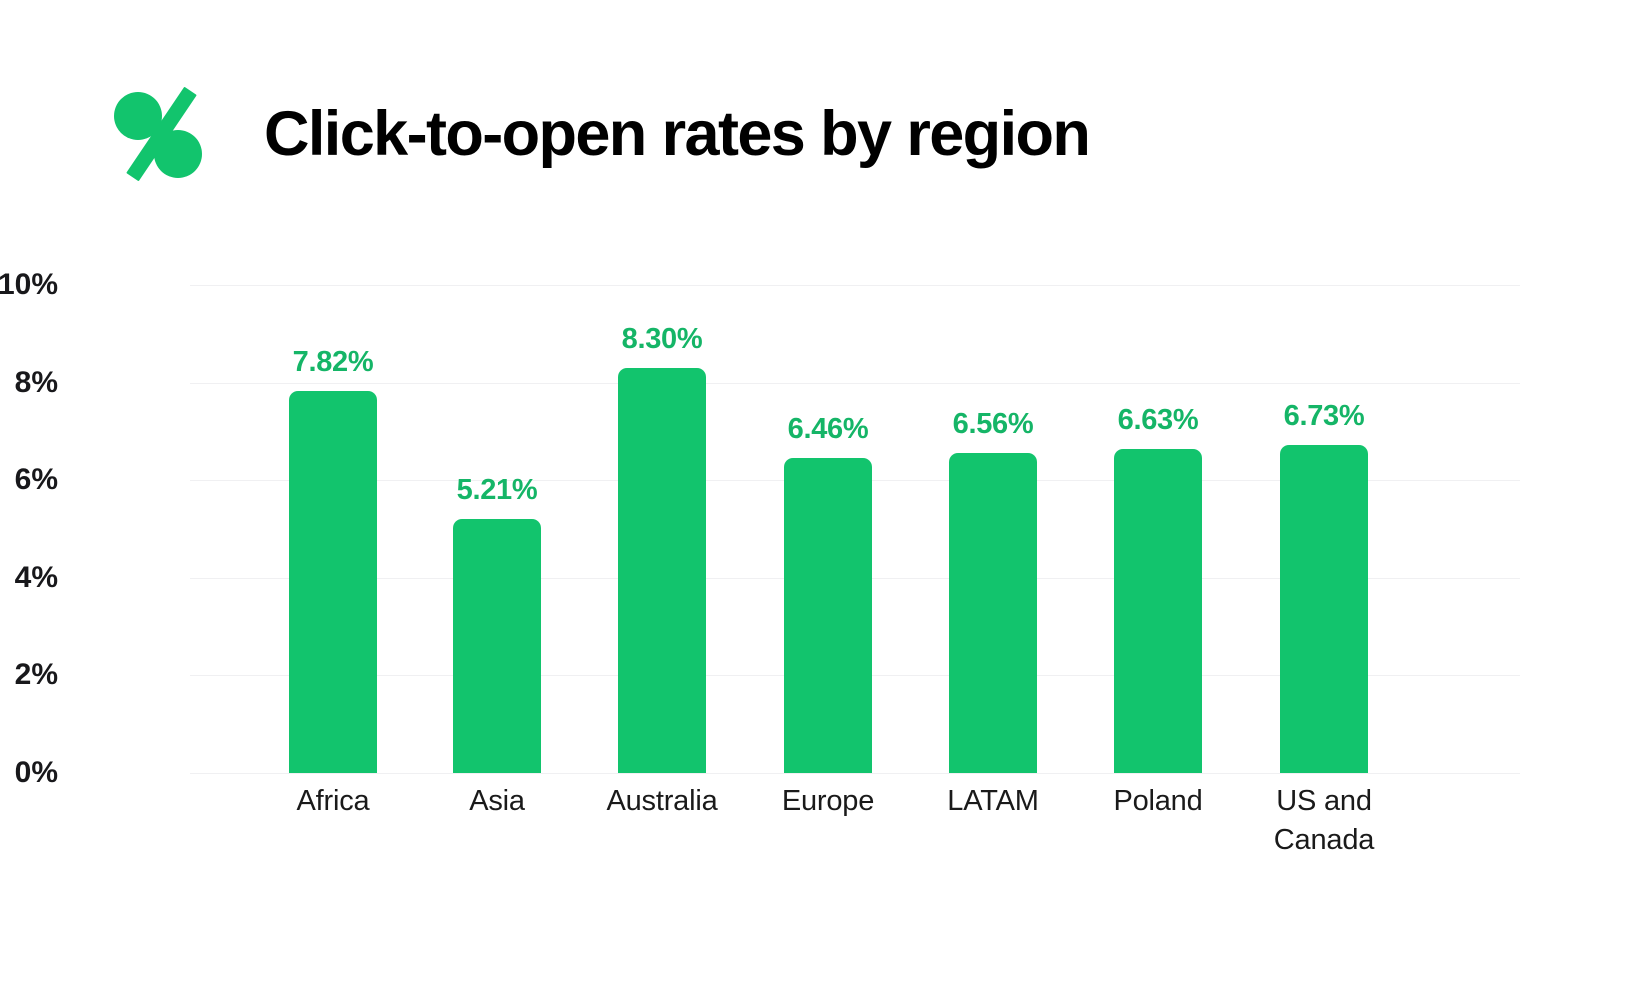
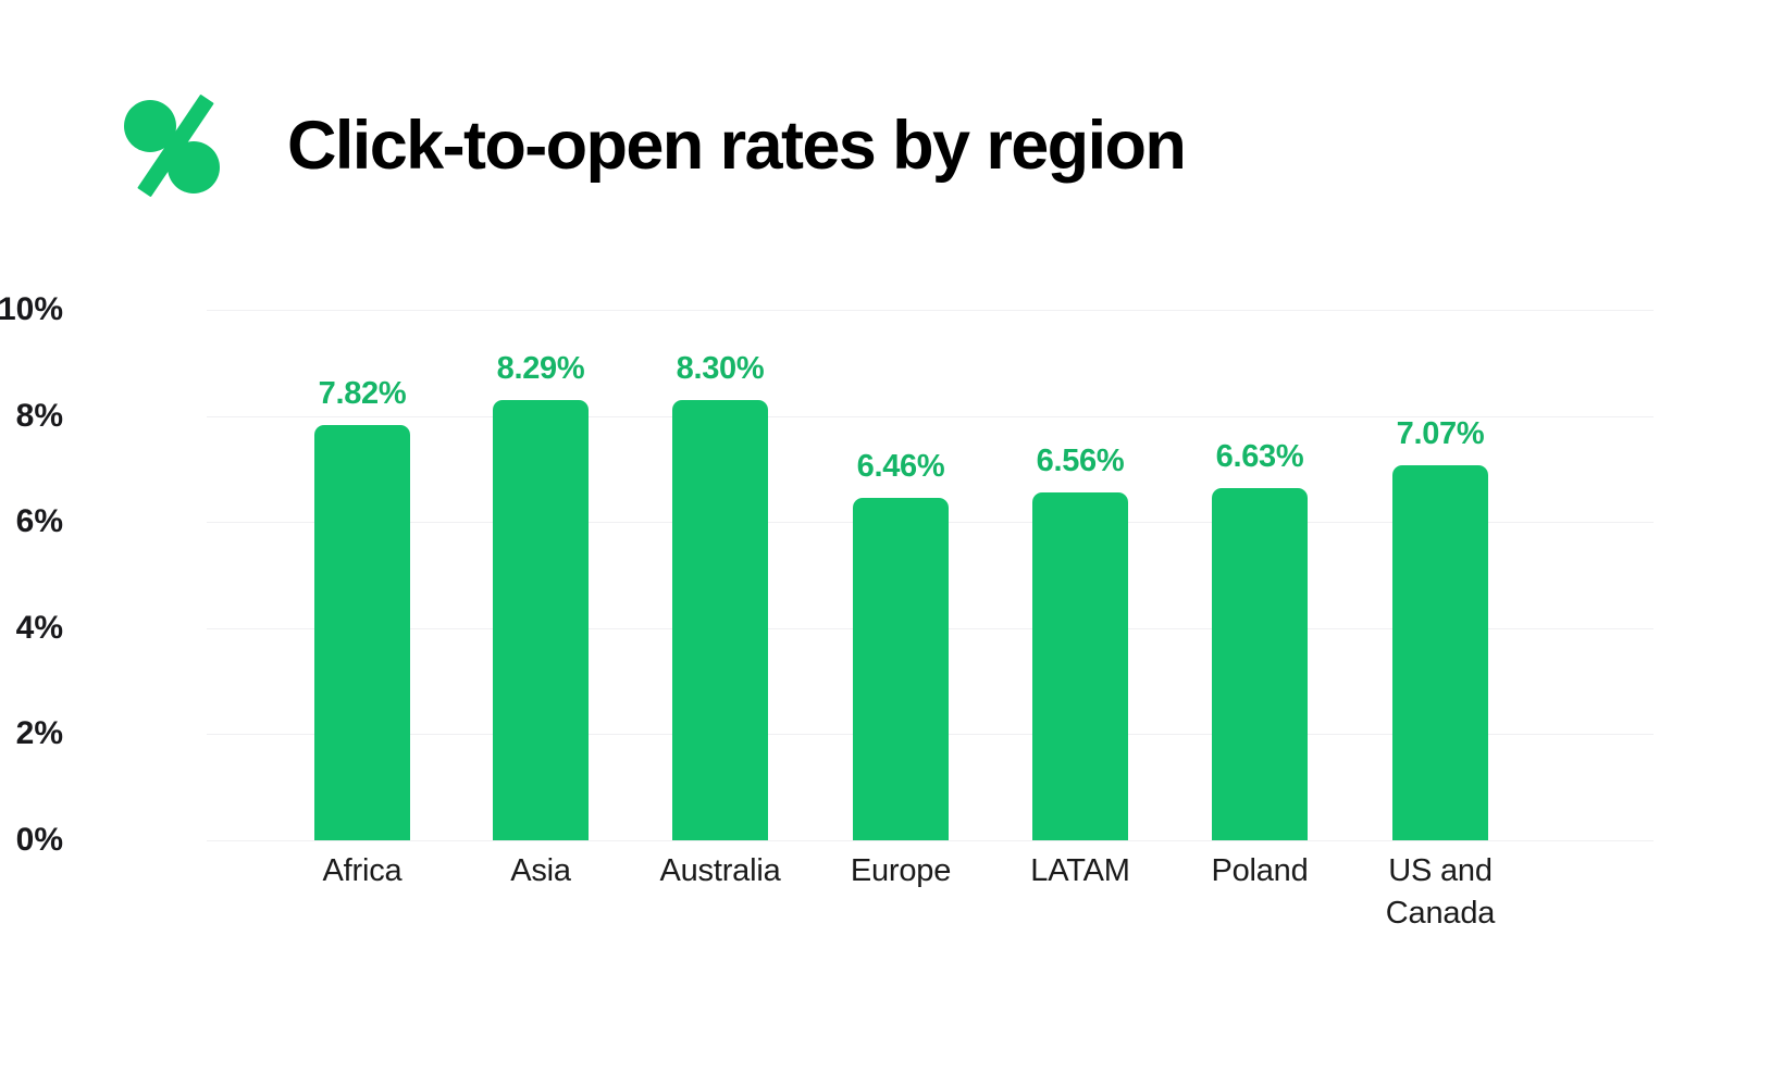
Asia: 5.21% -> 8.29%
US and Canada: 6.73% -> 7.07%
